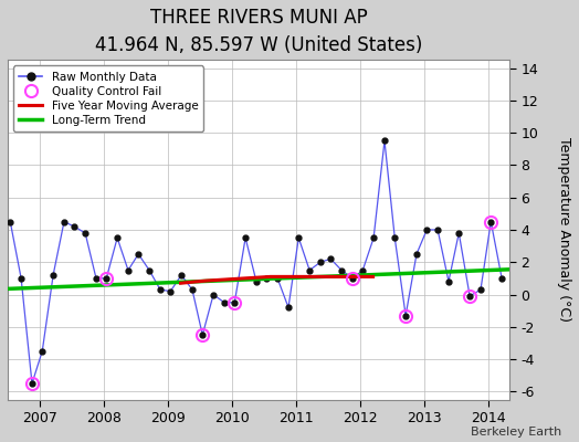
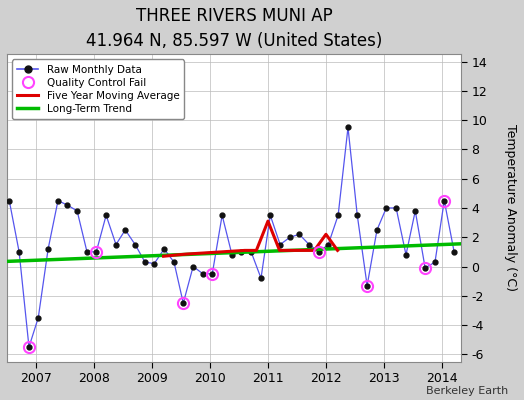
Five Year Moving Average/2011: 1.1 -> 3.1
Five Year Moving Average/2012: 1.1 -> 2.2
